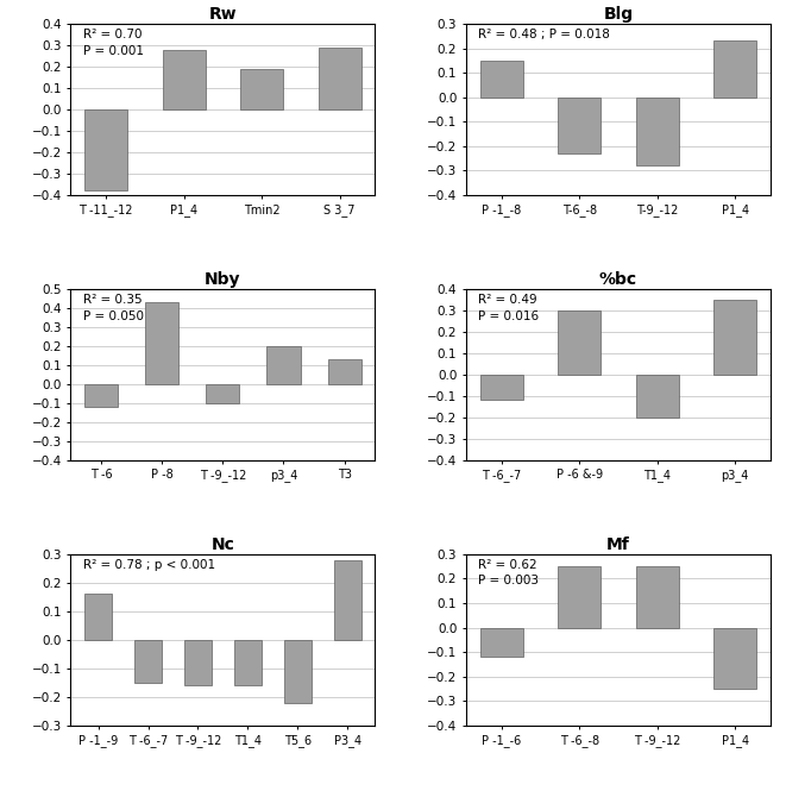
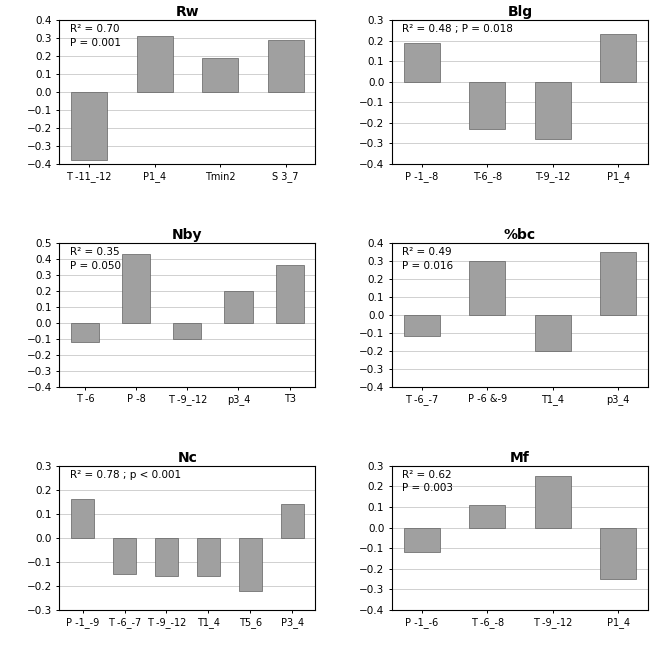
Rw/P1_4: 0.28 -> 0.31
Blg/P -1_-8: 0.15 -> 0.19
Nby/T3: 0.13 -> 0.36
Nc/P3_4: 0.28 -> 0.14
Mf/T -6_-8: 0.25 -> 0.11
